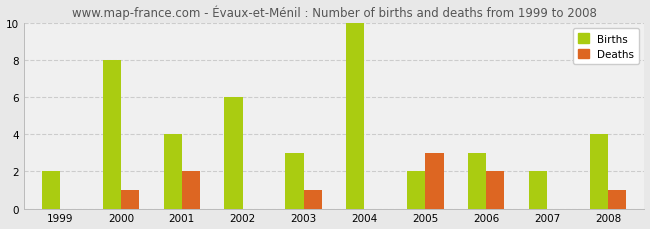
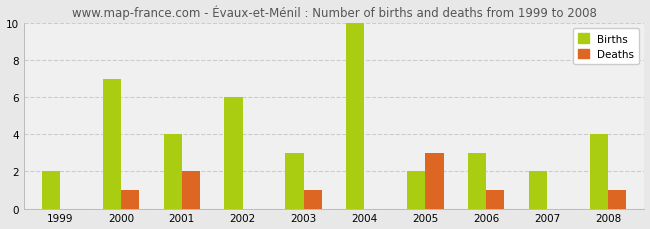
Births/2000: 8 -> 7
Deaths/2006: 2 -> 1
